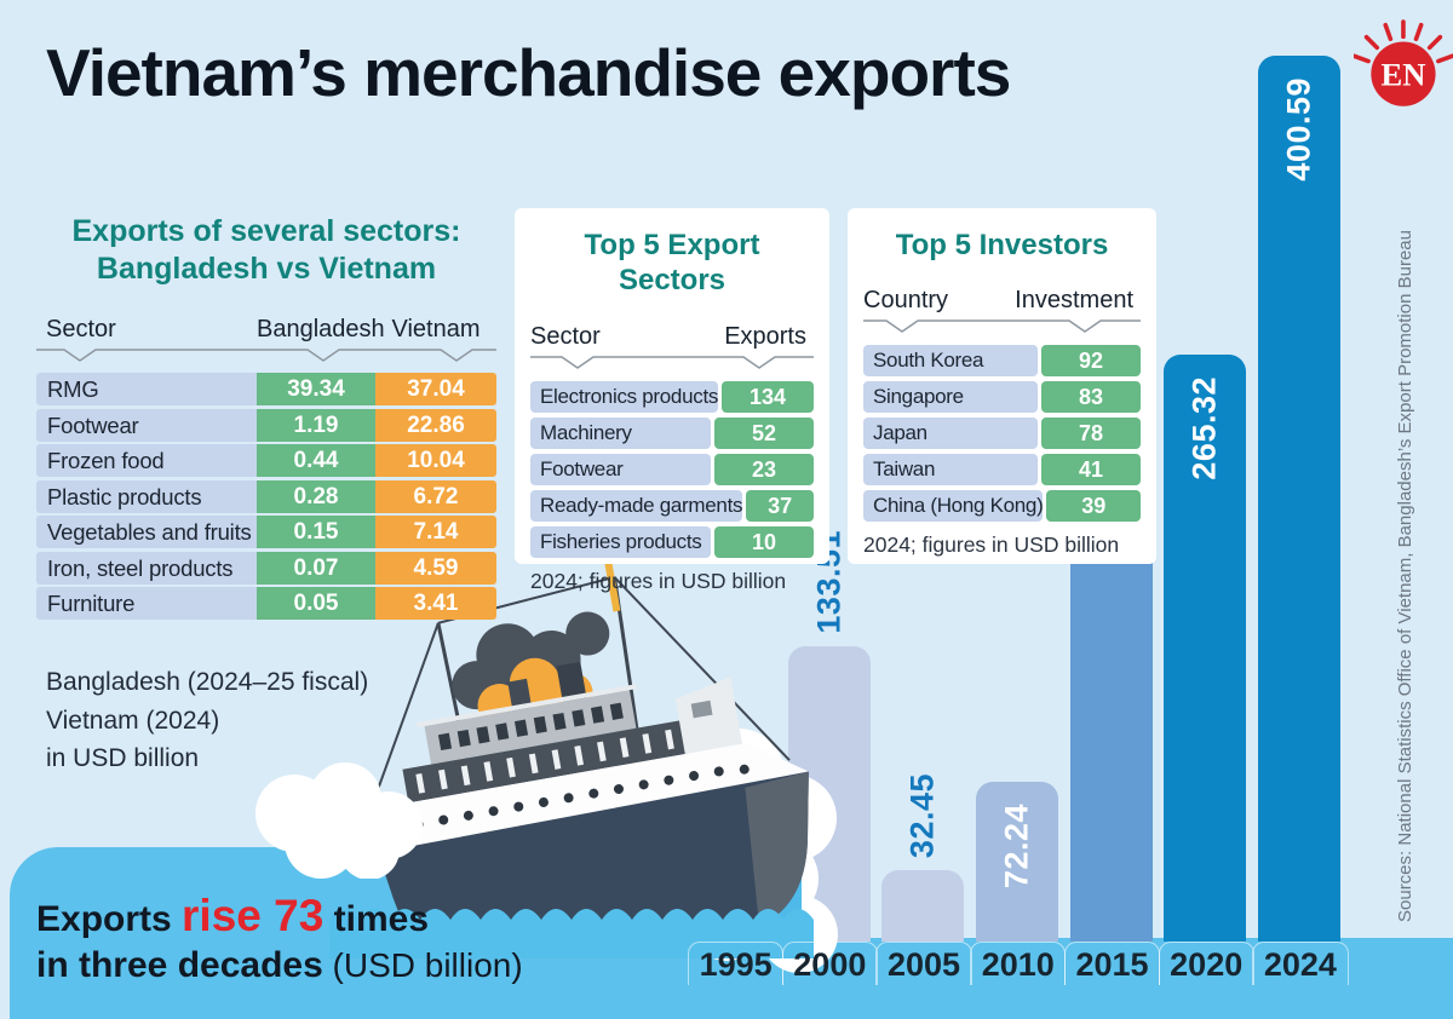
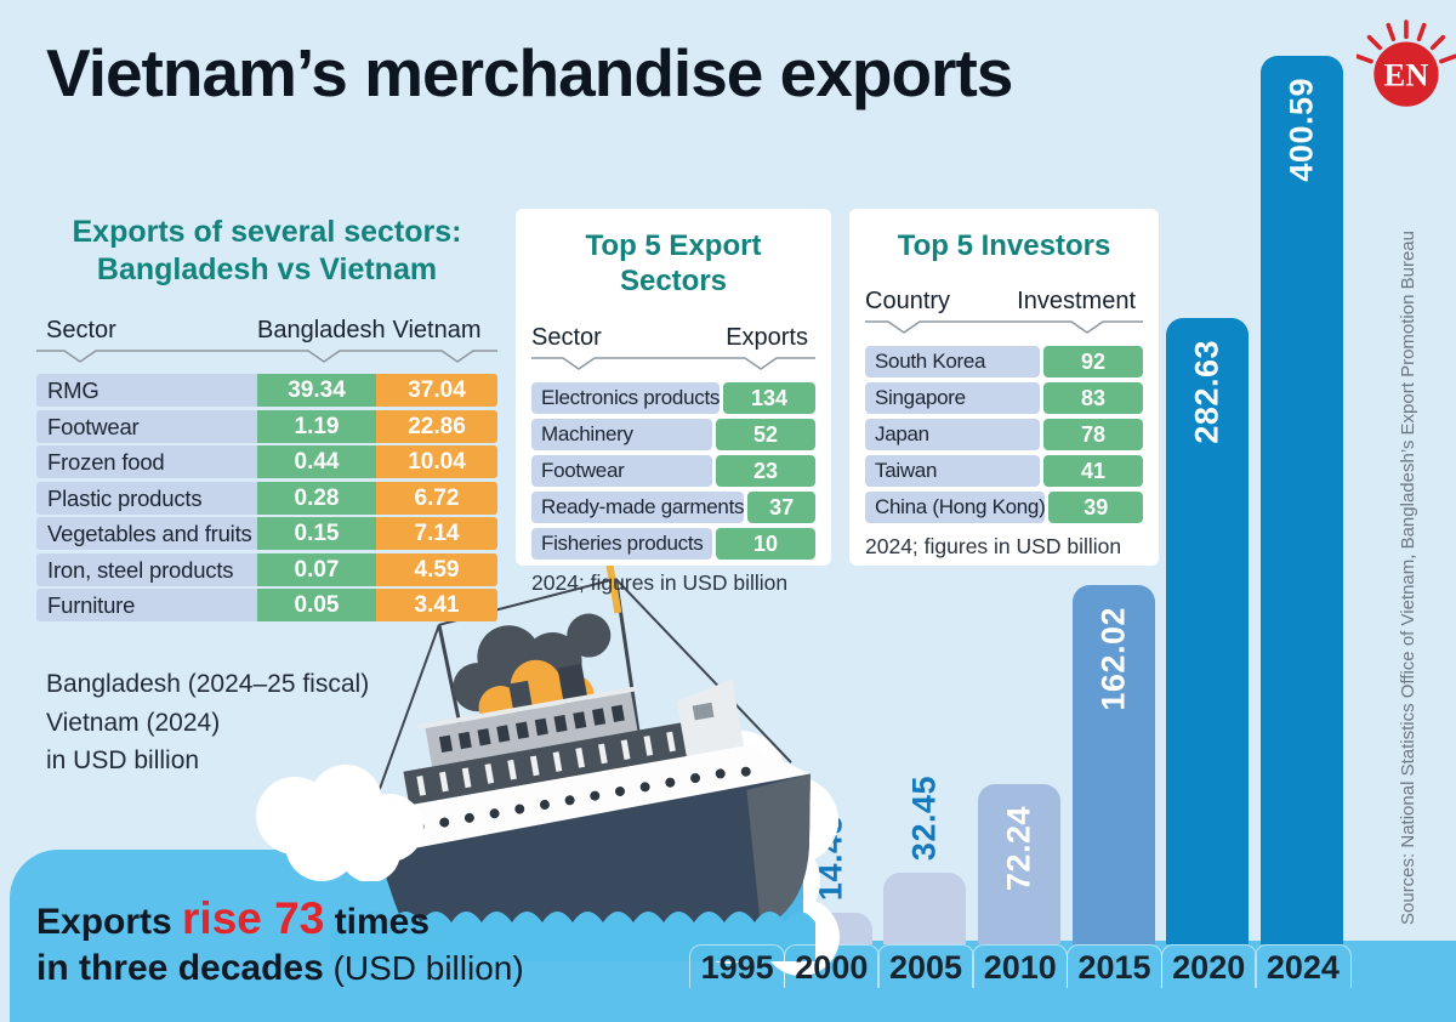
2000: 133.51 -> 14.48
2015: 247.12 -> 162.02
2020: 265.32 -> 282.63
